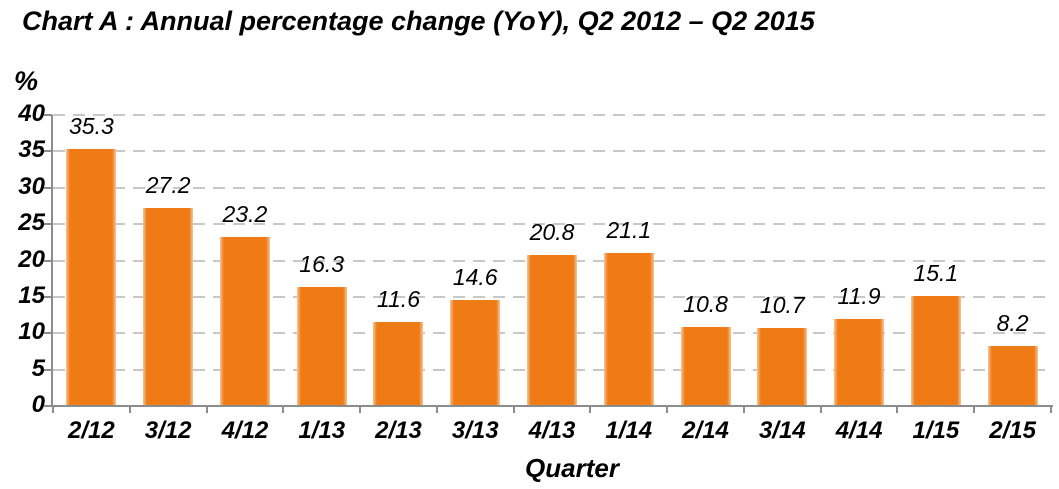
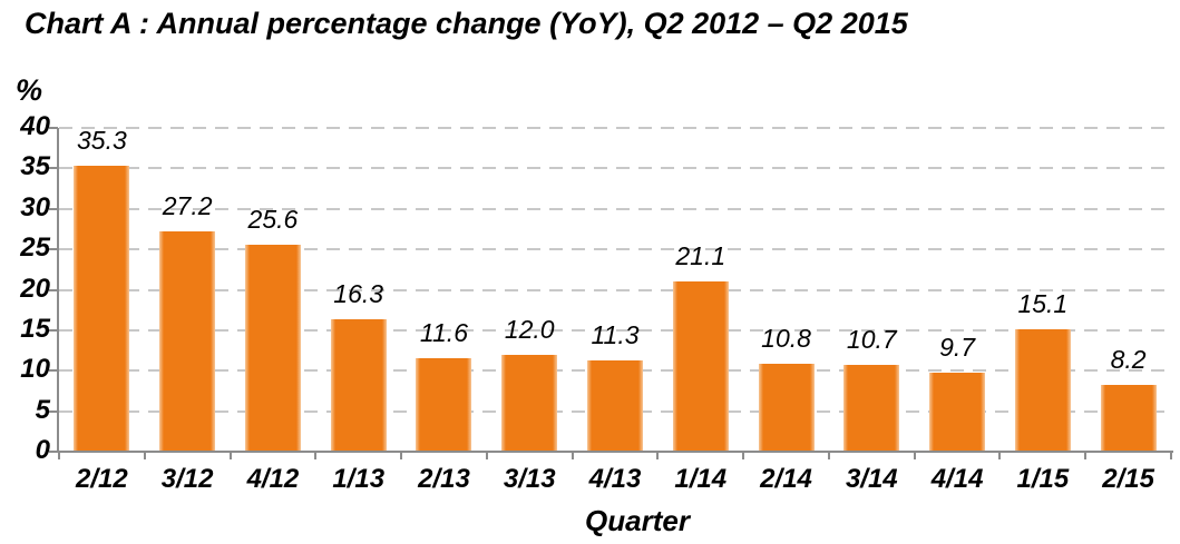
4/12: 23.2 -> 25.6
3/13: 14.6 -> 12.0
4/13: 20.8 -> 11.3
4/14: 11.9 -> 9.7
